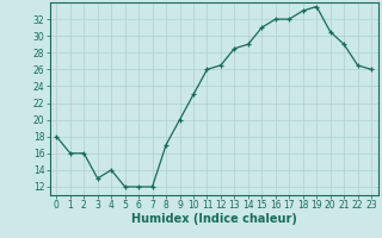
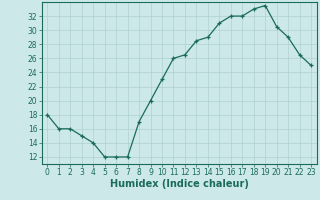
3: 13.0 -> 15.0
23: 26.0 -> 25.0
